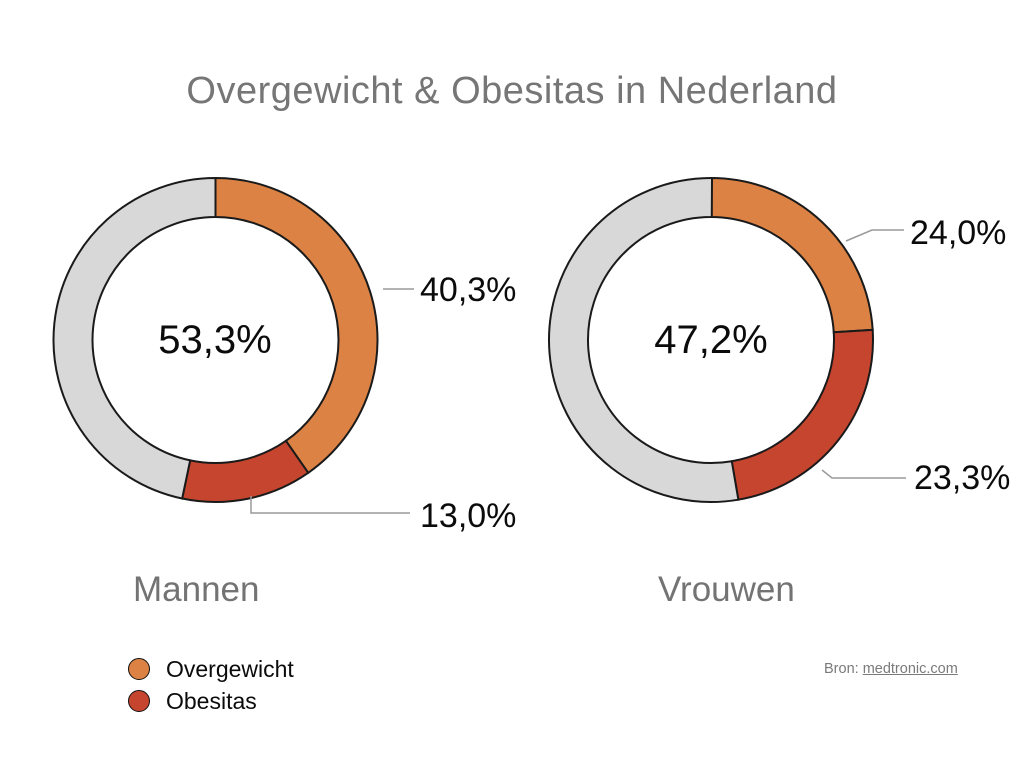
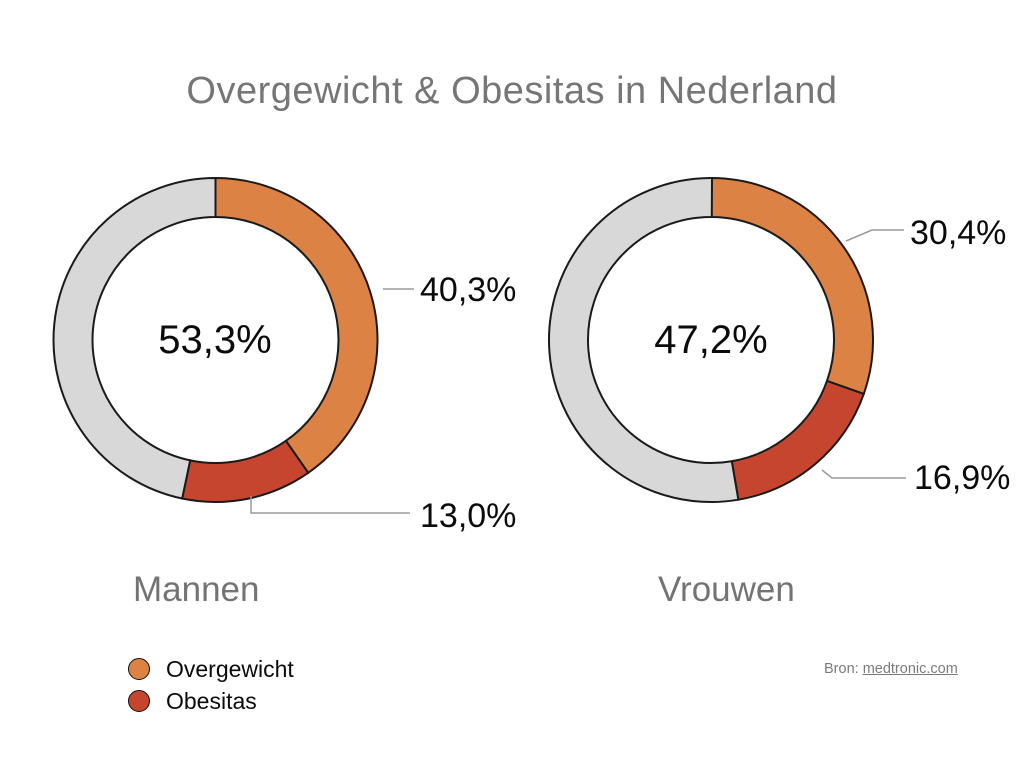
Vrouwen/Overgewicht: 24,0% -> 30,4%
Vrouwen/Obesitas: 23,3% -> 16,9%
